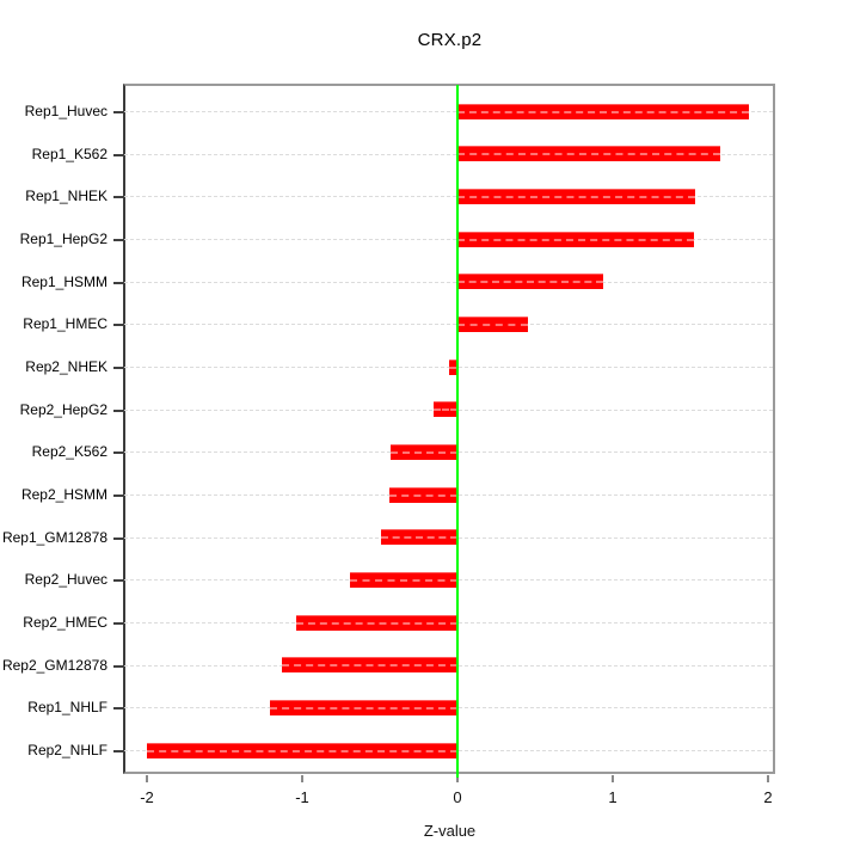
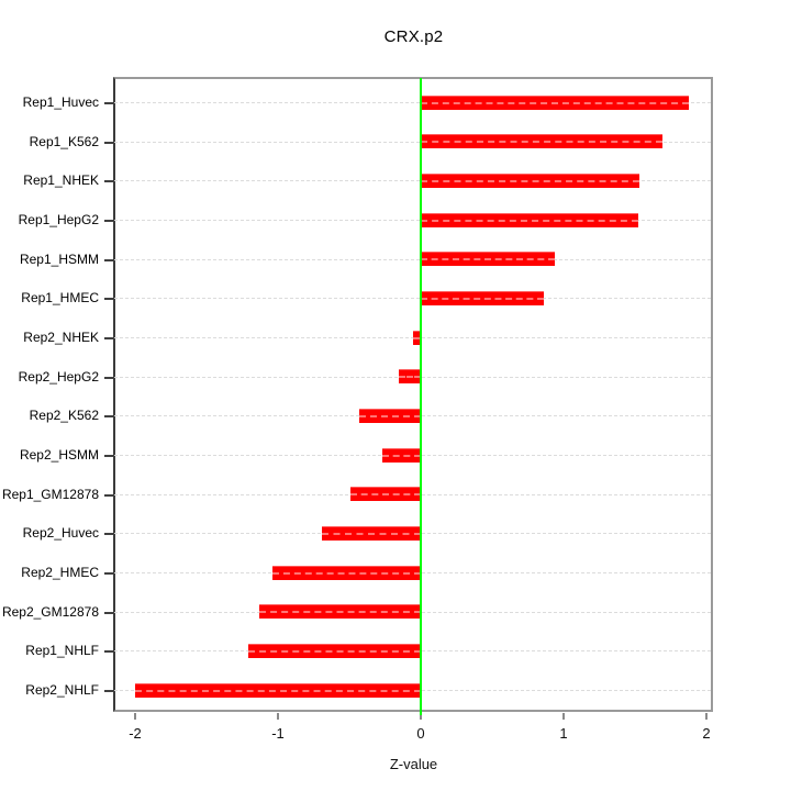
Rep1_HMEC: 0.45 -> 0.86
Rep2_HSMM: -0.44 -> -0.27
